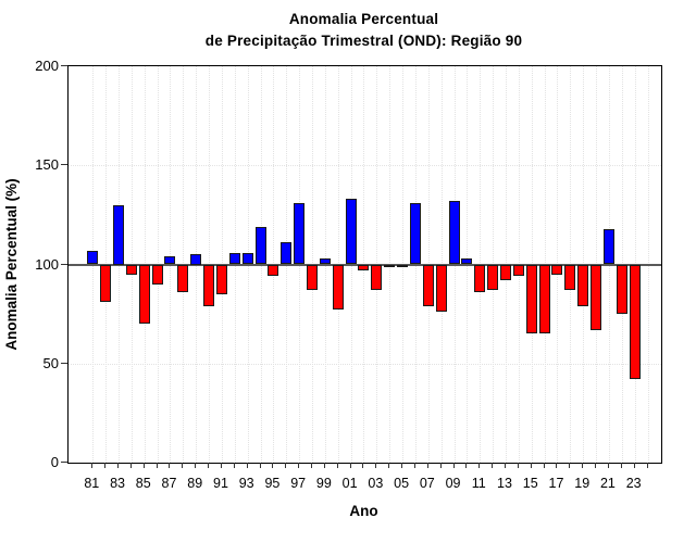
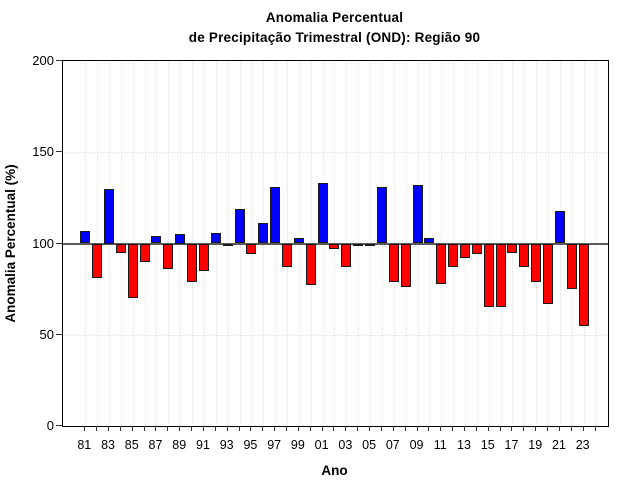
93: 106 -> 99
11: 86 -> 78
23: 42 -> 55
